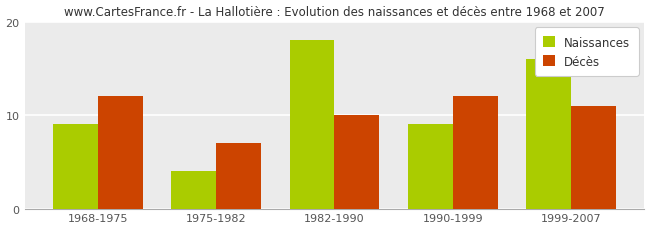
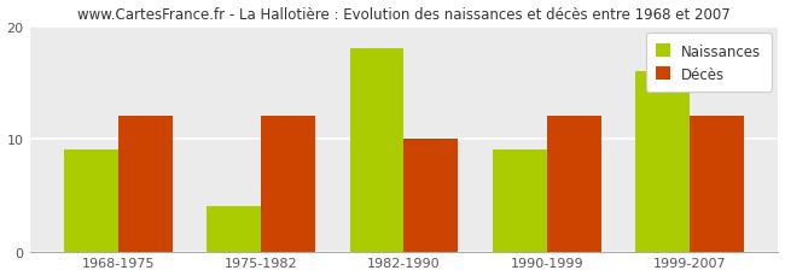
Décès/1975-1982: 7 -> 12
Décès/1999-2007: 11 -> 12
